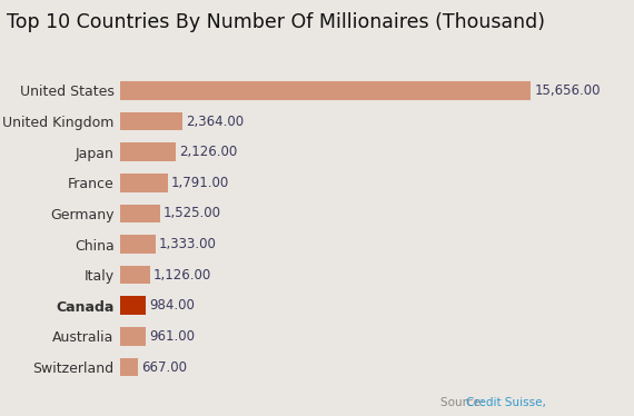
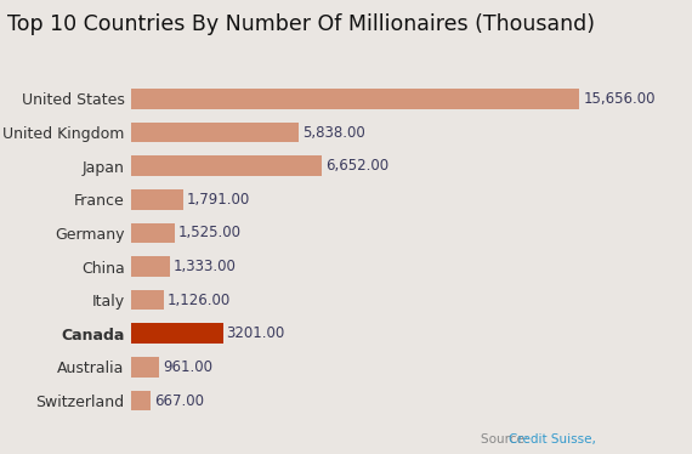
United Kingdom: 2,364.00 -> 5,838.00
Japan: 2,126.00 -> 6,652.00
Canada: 984.00 -> 3201.00
